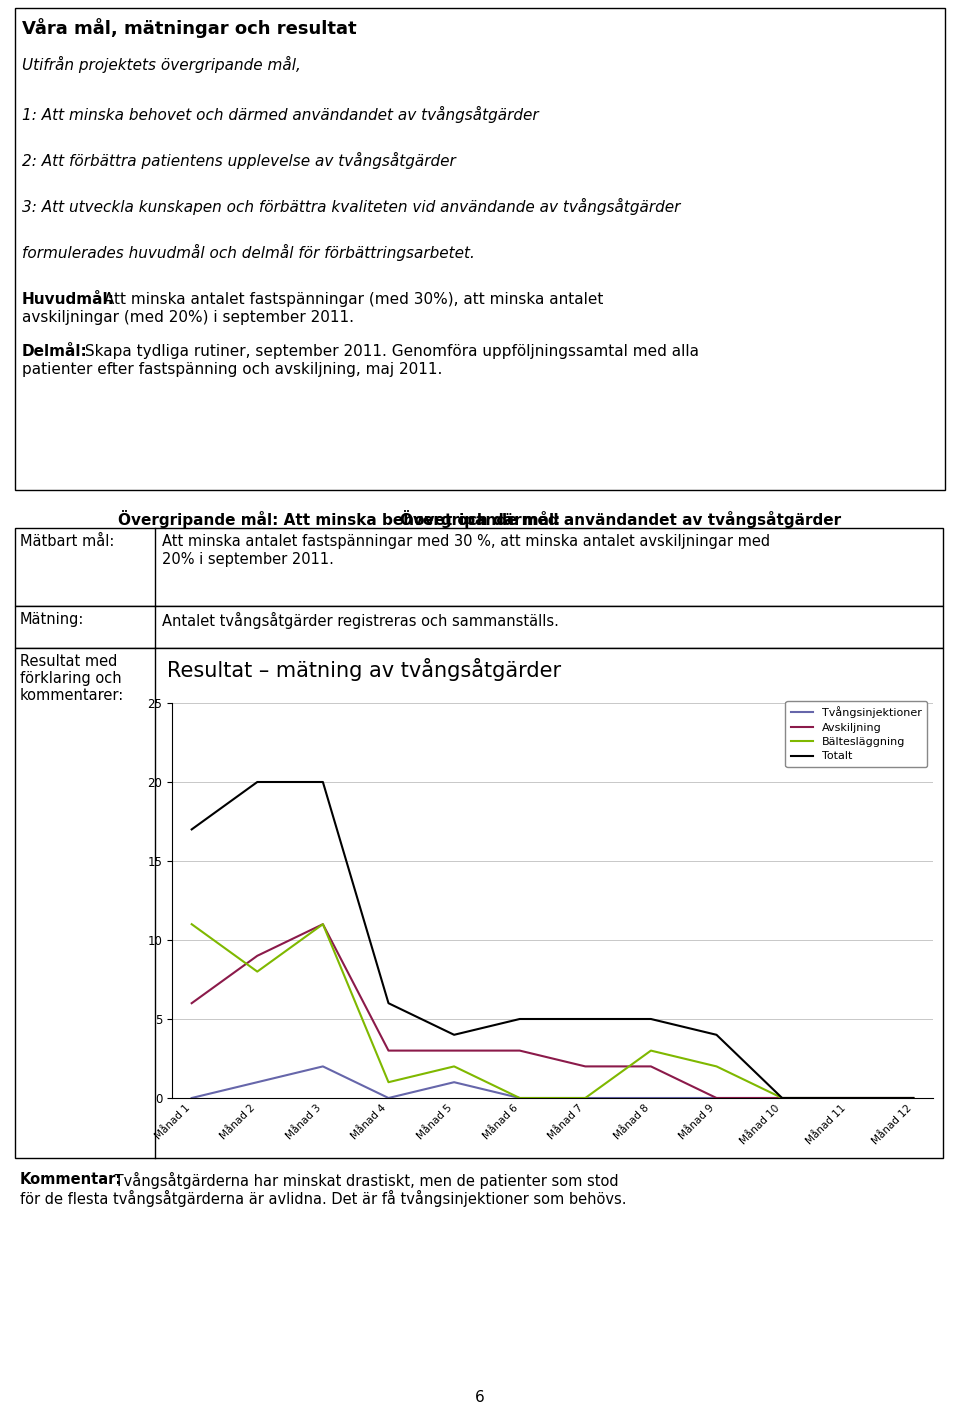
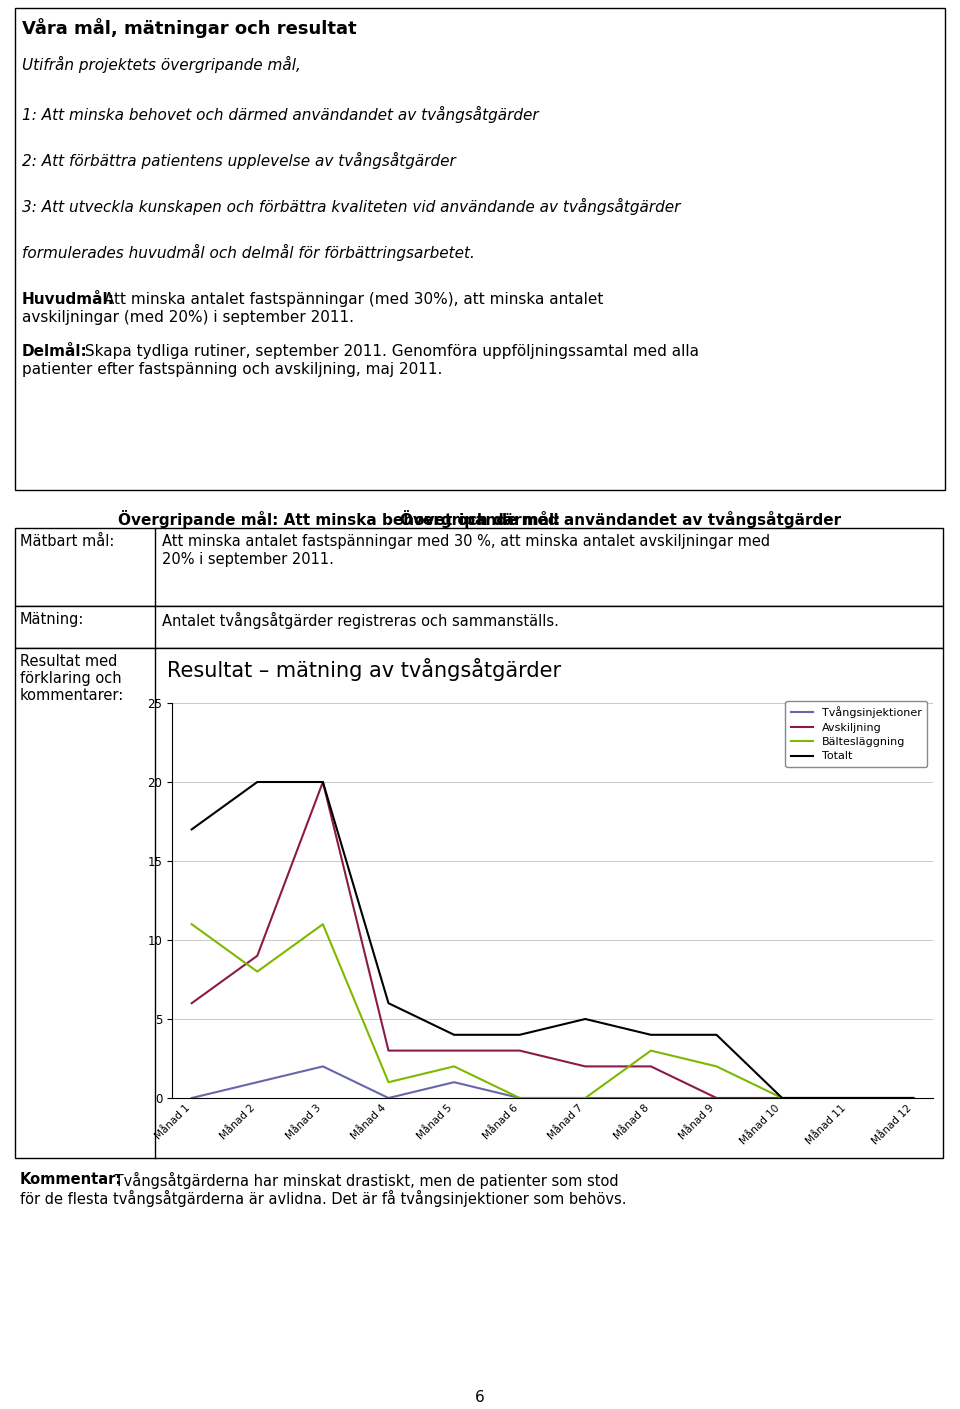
Avskiljning/Månad 3: 11 -> 20
Totalt/Månad 6: 5 -> 4
Totalt/Månad 8: 5 -> 4
